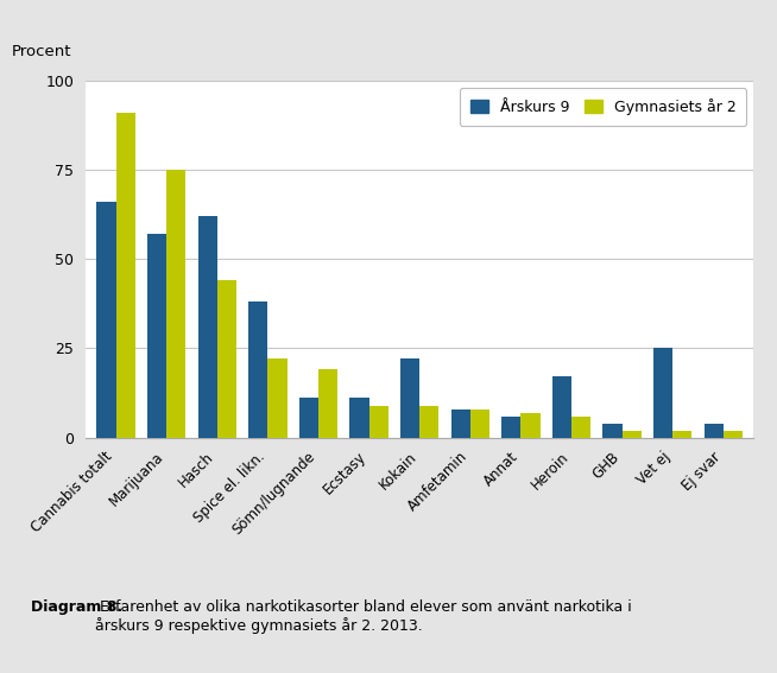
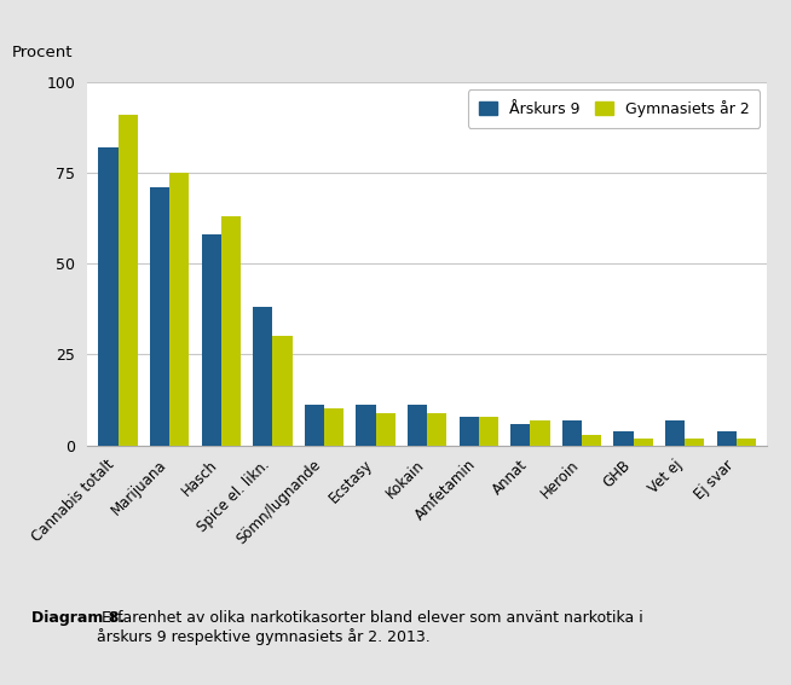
Årskurs 9/Cannabis totalt: 66 -> 82
Årskurs 9/Marijuana: 57 -> 71
Årskurs 9/Hasch: 62 -> 58
Gymnasiets år 2/Hasch: 44 -> 63
Gymnasiets år 2/Spice el. likn.: 22 -> 30
Gymnasiets år 2/Sömn/lugnande: 19 -> 10
Årskurs 9/Kokain: 22 -> 11
Årskurs 9/Heroin: 17 -> 7
Gymnasiets år 2/Heroin: 6 -> 3
Årskurs 9/Vet ej: 25 -> 7
